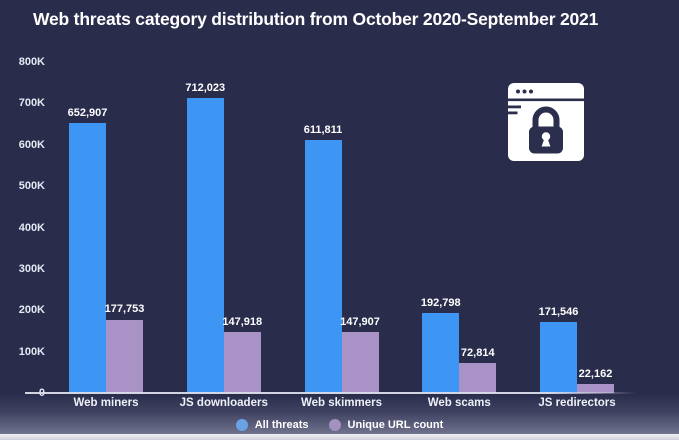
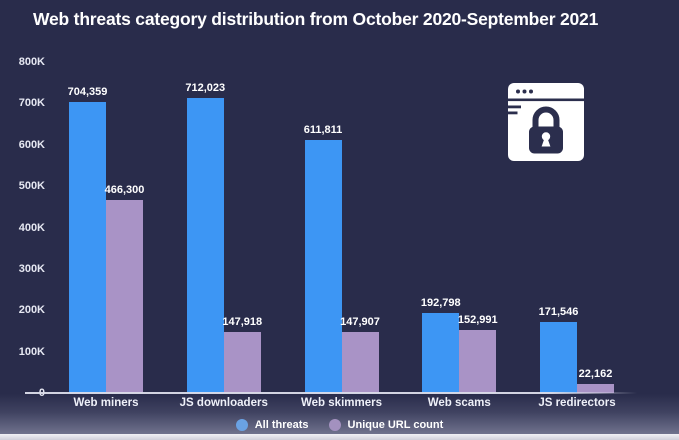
All threats/Web miners: 652,907 -> 704,359
Unique URL count/Web miners: 177,753 -> 466,300
Unique URL count/Web scams: 72,814 -> 152,991
